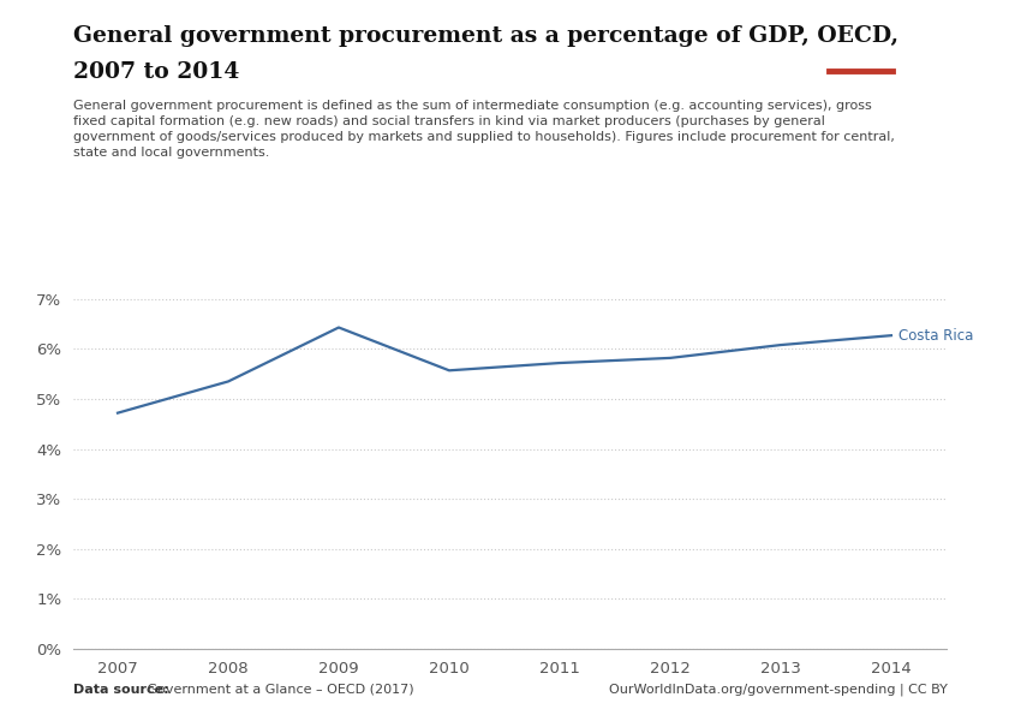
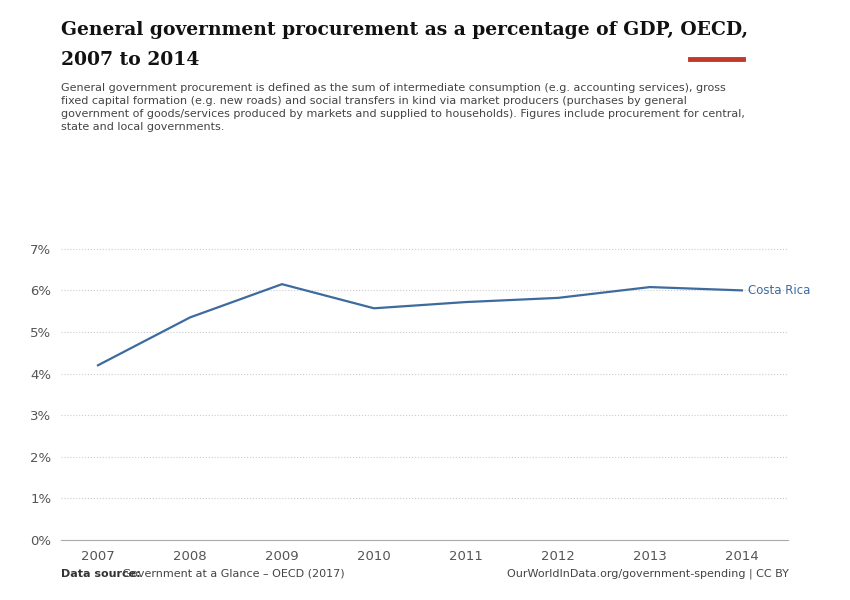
2007: 4.72% -> 4.20%
2009: 6.43% -> 6.15%
2014: 6.27% -> 6.00%
